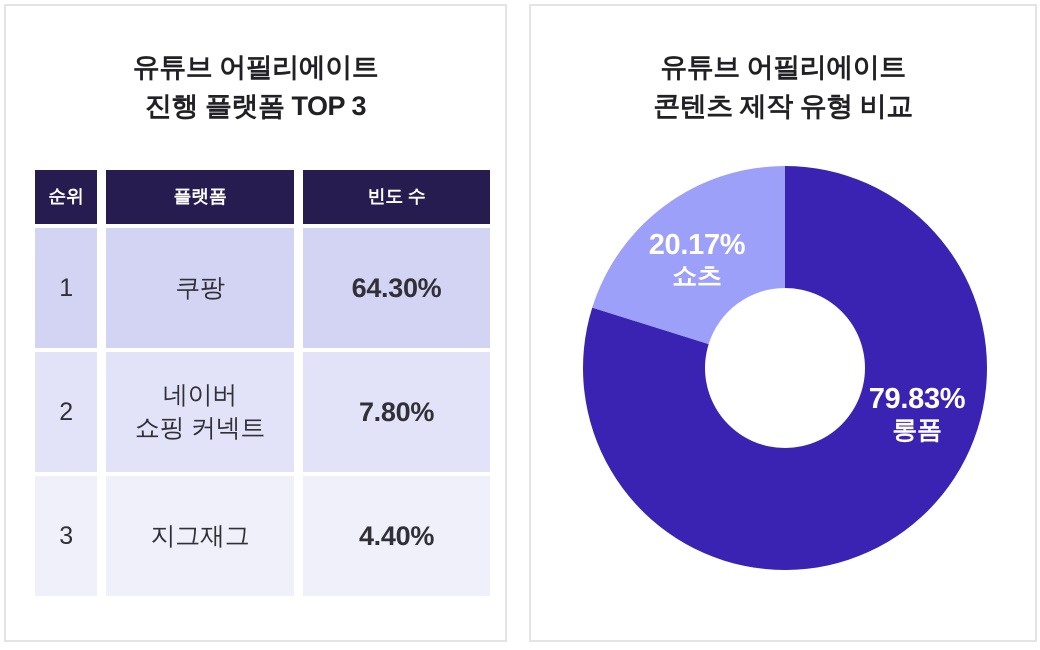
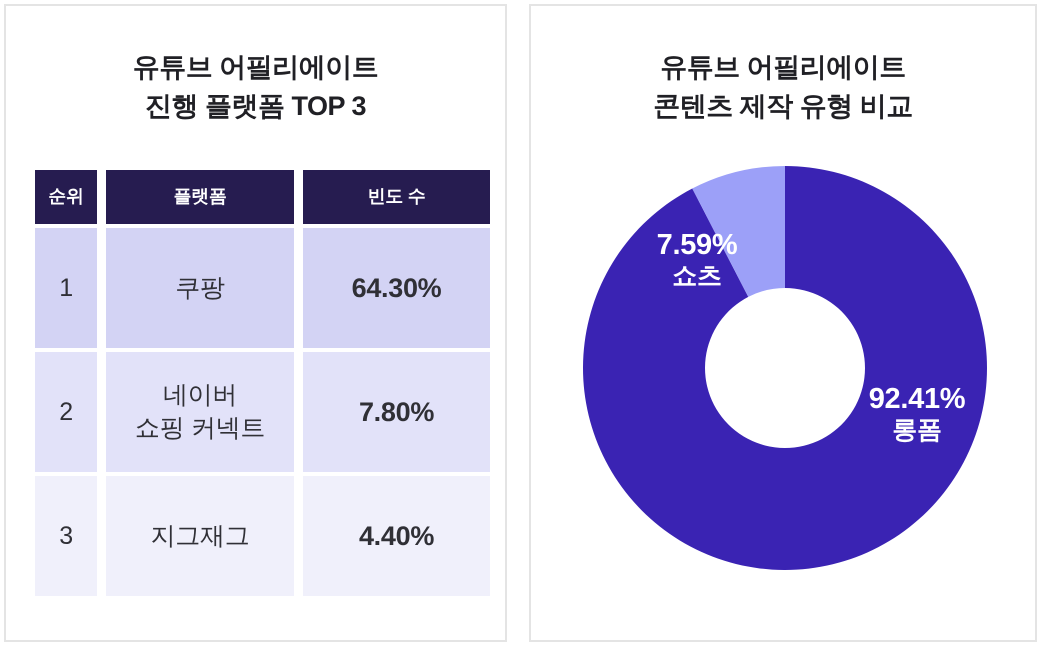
유튜브 어필리에이트 콘텐츠 제작 유형 비교/롱폼: 79.83% -> 92.41%
유튜브 어필리에이트 콘텐츠 제작 유형 비교/쇼츠: 20.17% -> 7.59%
